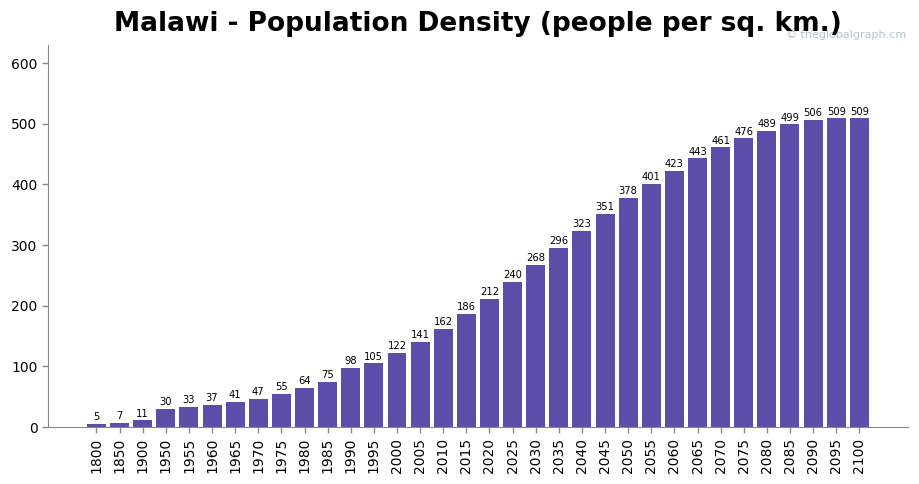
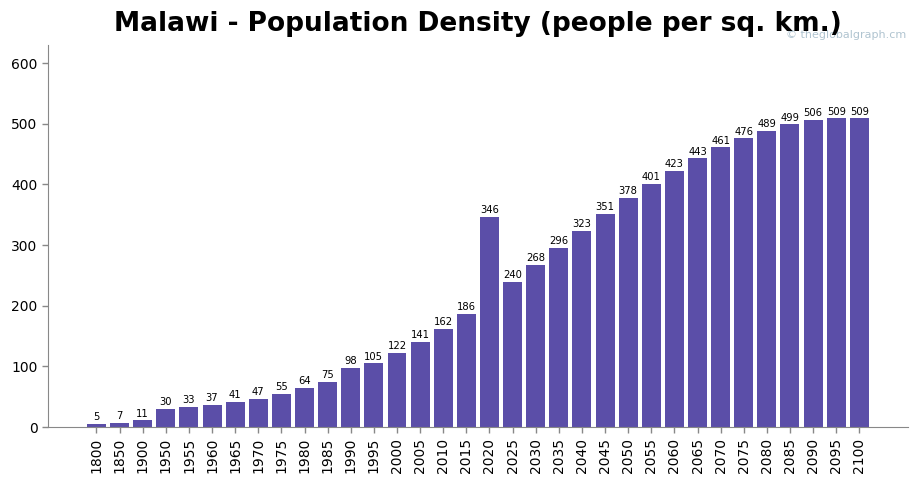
2020: 212 -> 346
